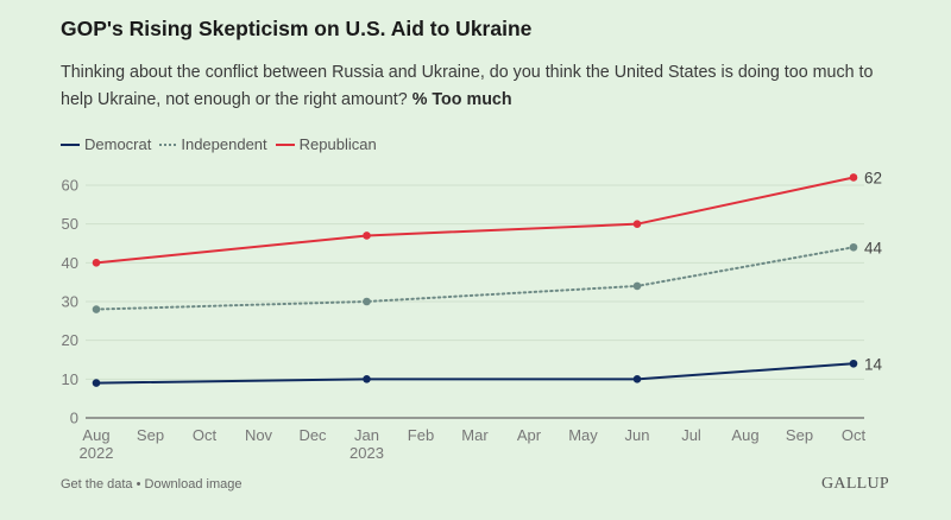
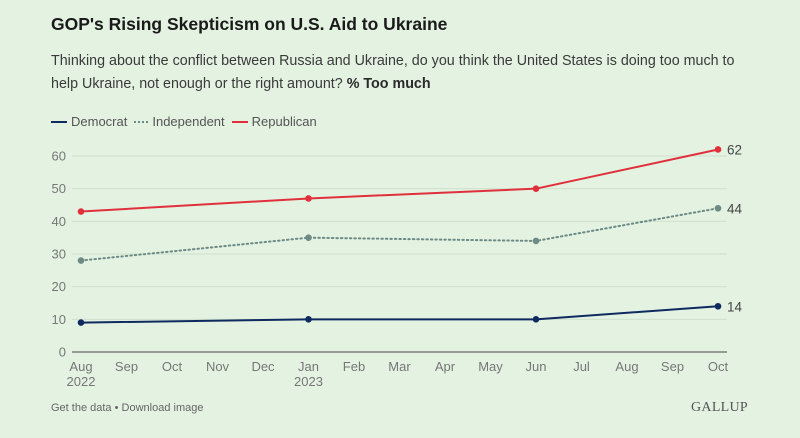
Republican/Aug 2022: 40 -> 43
Independent/Jan 2023: 30 -> 35
